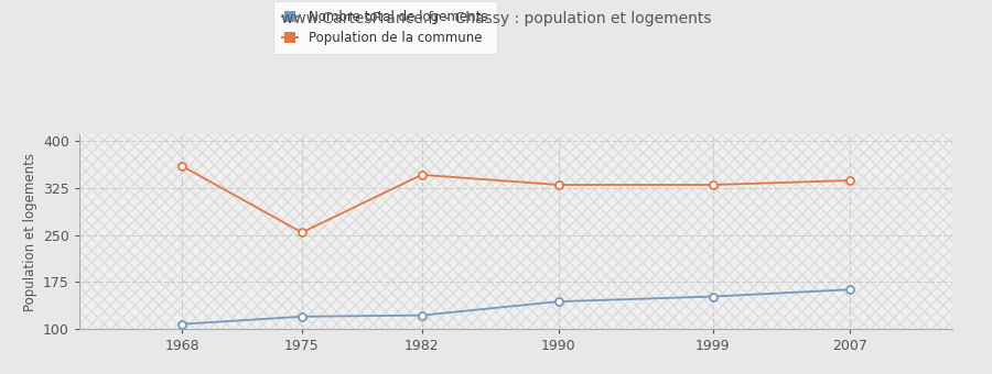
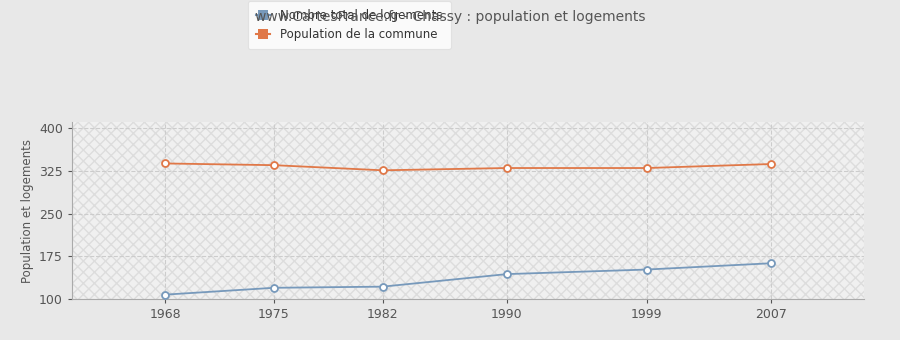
Population de la commune/1968: 360 -> 338
Population de la commune/1975: 254 -> 335
Population de la commune/1982: 346 -> 326
